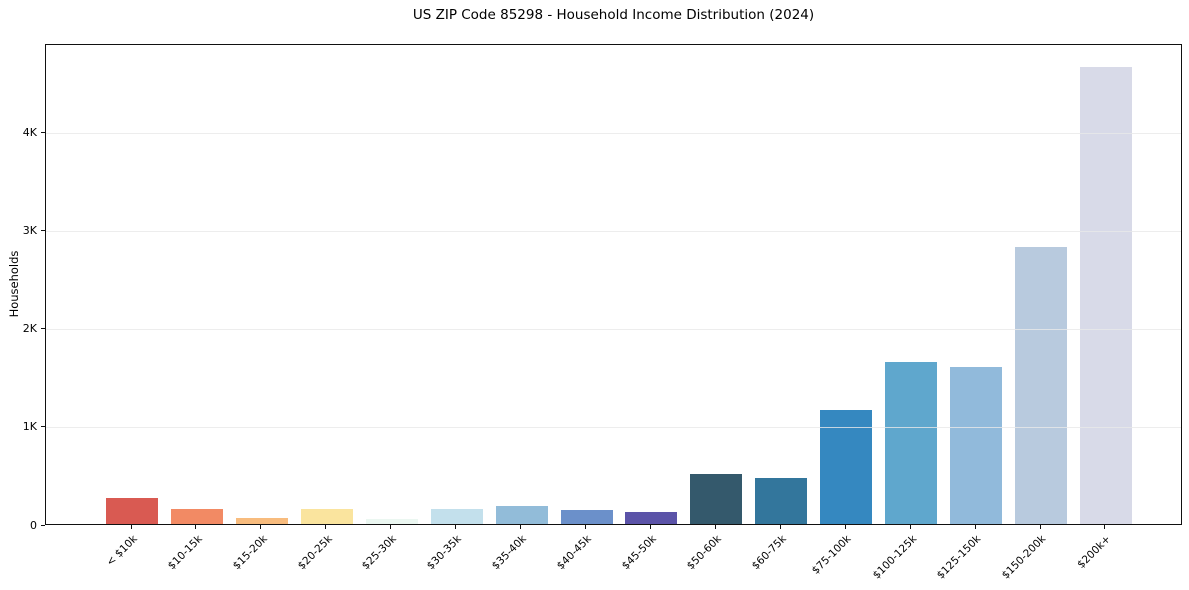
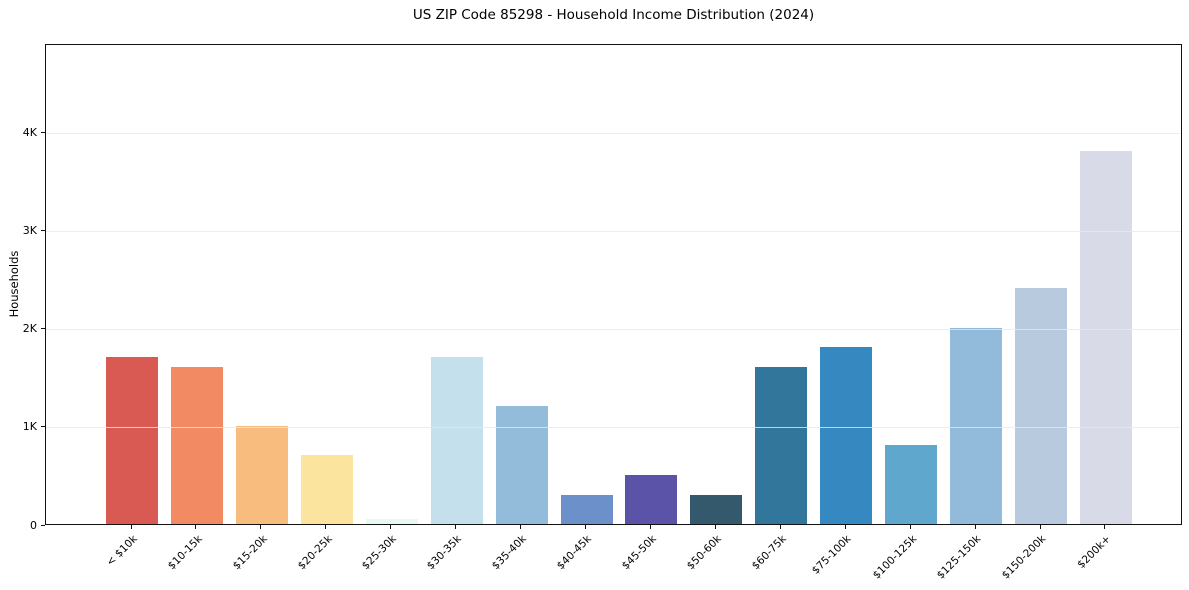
< $10k: 0.3K -> 1.7K
$10-15k: 0.2K -> 1.6K
$15-20k: 0.1K -> 1.0K
$20-25k: 0.2K -> 0.7K
$30-35k: 0.2K -> 1.7K
$35-40k: 0.2K -> 1.2K
$40-45k: 0.1K -> 0.3K
$45-50k: 0.1K -> 0.5K
$50-60k: 0.5K -> 0.3K
$60-75k: 0.5K -> 1.6K
$75-100k: 1.2K -> 1.8K
$100-125k: 1.6K -> 0.8K
$125-150k: 1.6K -> 2.0K
$150-200k: 2.8K -> 2.4K
$200k+: 4.7K -> 3.8K
